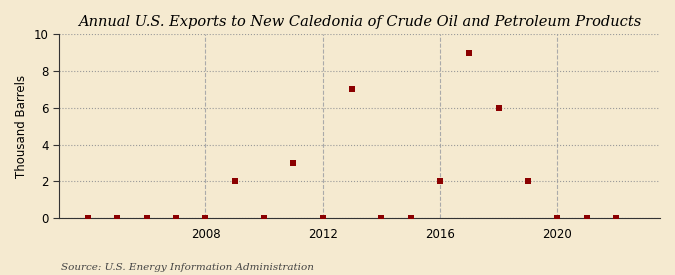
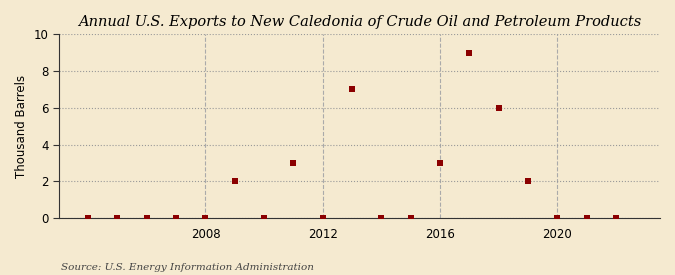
2016: 2 -> 3
